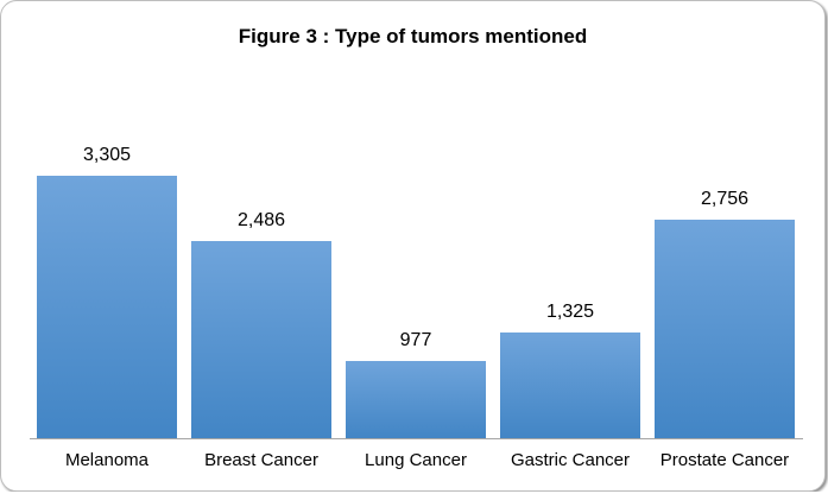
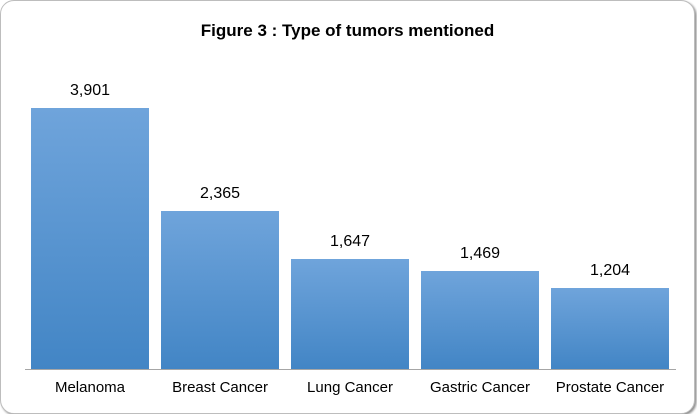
Melanoma: 3,305 -> 3,901
Breast Cancer: 2,486 -> 2,365
Lung Cancer: 977 -> 1,647
Gastric Cancer: 1,325 -> 1,469
Prostate Cancer: 2,756 -> 1,204
